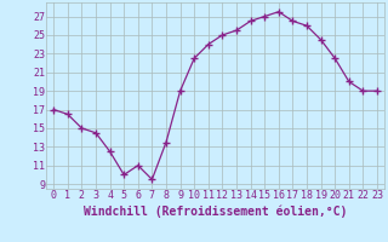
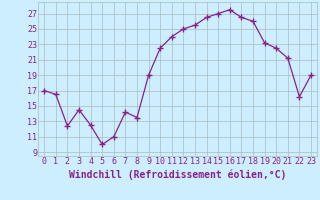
2: 15.0 -> 12.4
7: 9.5 -> 14.2
19: 24.5 -> 23.2
21: 20.0 -> 21.2
22: 19.0 -> 16.2
